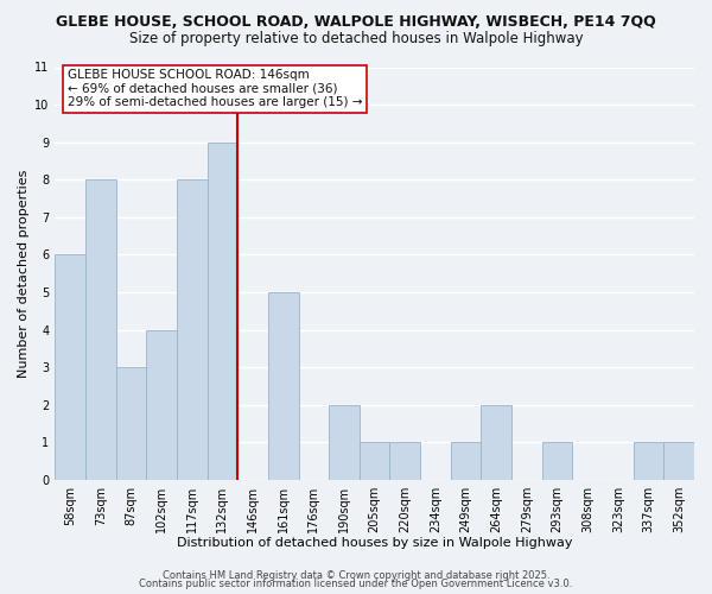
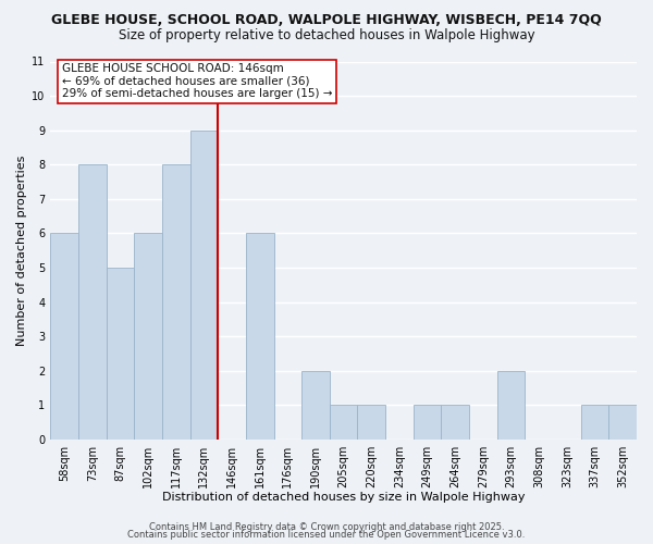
87sqm: 3 -> 5
102sqm: 4 -> 6
161sqm: 5 -> 6
264sqm: 2 -> 1
293sqm: 1 -> 2
